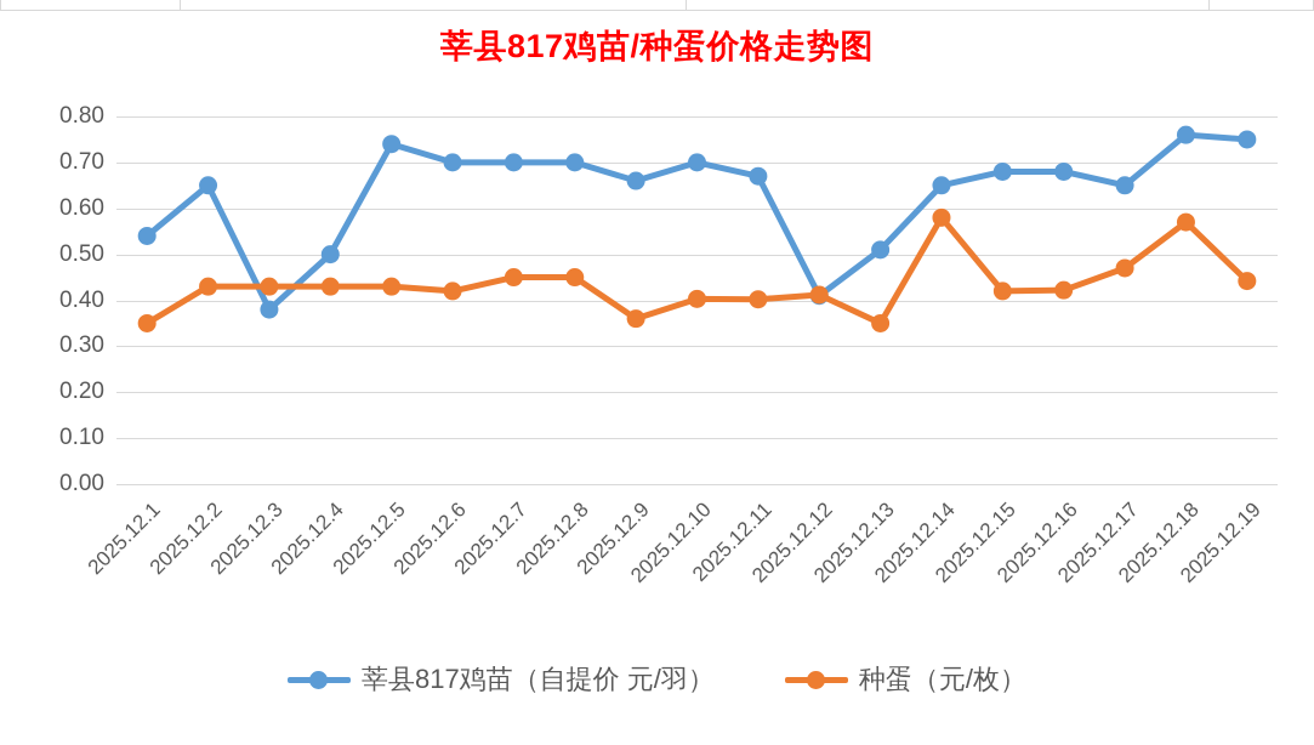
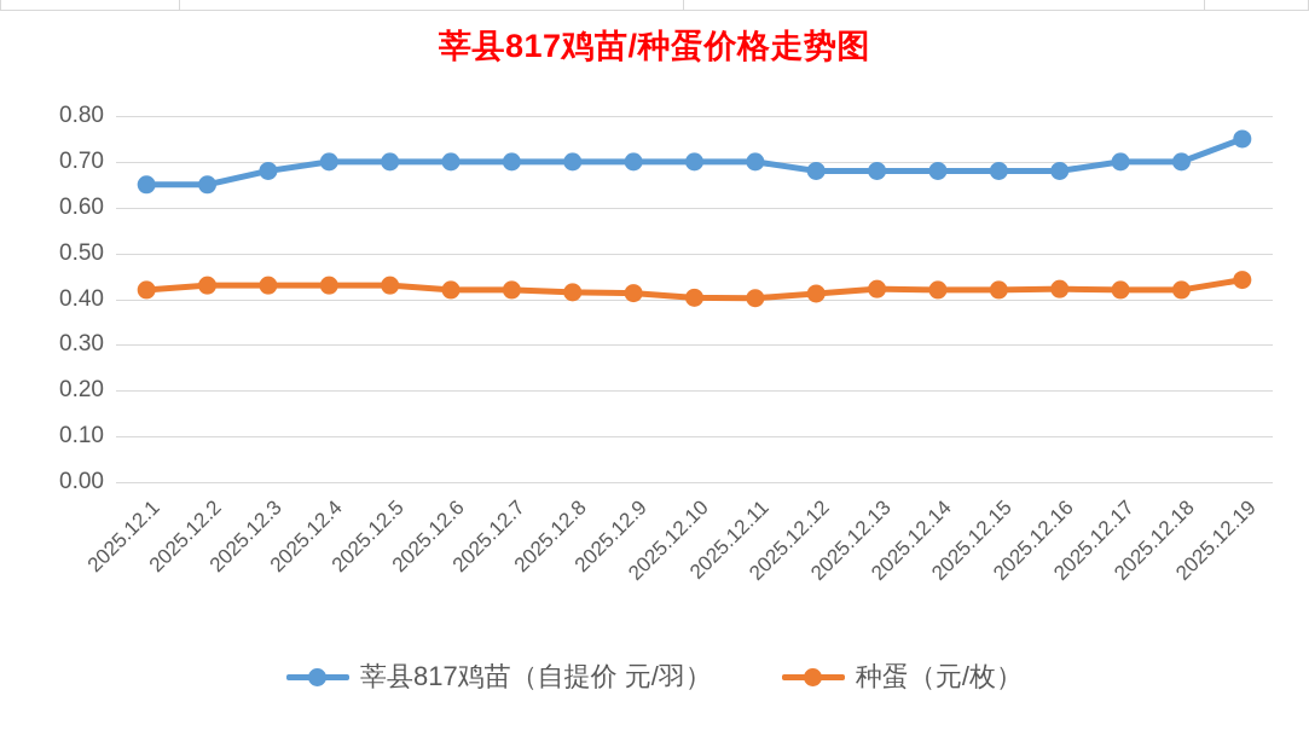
莘县817鸡苗（自提价 元/羽）/2025.12.1: 0.54 -> 0.65
种蛋（元/枚）/2025.12.1: 0.35 -> 0.42
莘县817鸡苗（自提价 元/羽）/2025.12.3: 0.38 -> 0.68
莘县817鸡苗（自提价 元/羽）/2025.12.4: 0.50 -> 0.70
莘县817鸡苗（自提价 元/羽）/2025.12.5: 0.74 -> 0.70
种蛋（元/枚）/2025.12.7: 0.45 -> 0.42
种蛋（元/枚）/2025.12.8: 0.45 -> 0.41
莘县817鸡苗（自提价 元/羽）/2025.12.9: 0.66 -> 0.70
种蛋（元/枚）/2025.12.9: 0.36 -> 0.41
莘县817鸡苗（自提价 元/羽）/2025.12.11: 0.67 -> 0.70
莘县817鸡苗（自提价 元/羽）/2025.12.12: 0.41 -> 0.68
莘县817鸡苗（自提价 元/羽）/2025.12.13: 0.51 -> 0.68
种蛋（元/枚）/2025.12.13: 0.35 -> 0.42
莘县817鸡苗（自提价 元/羽）/2025.12.14: 0.65 -> 0.68
种蛋（元/枚）/2025.12.14: 0.58 -> 0.42
莘县817鸡苗（自提价 元/羽）/2025.12.17: 0.65 -> 0.70
种蛋（元/枚）/2025.12.17: 0.47 -> 0.42
莘县817鸡苗（自提价 元/羽）/2025.12.18: 0.76 -> 0.70
种蛋（元/枚）/2025.12.18: 0.57 -> 0.42
